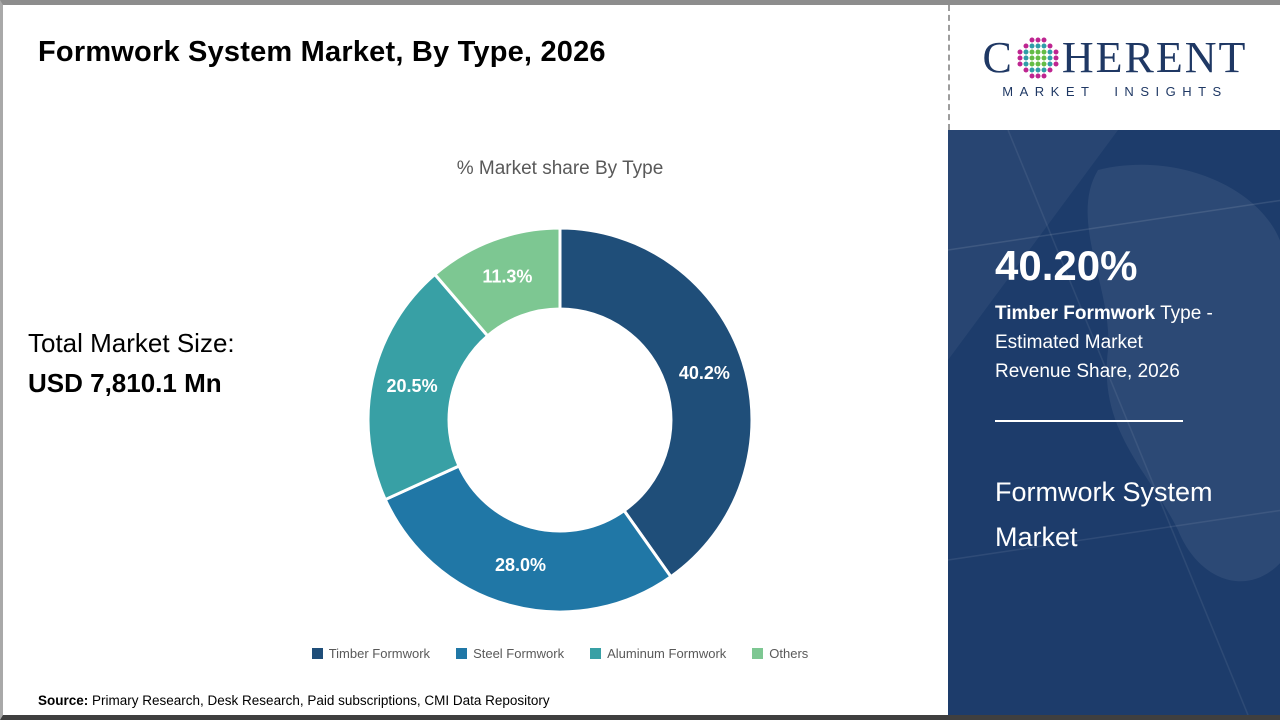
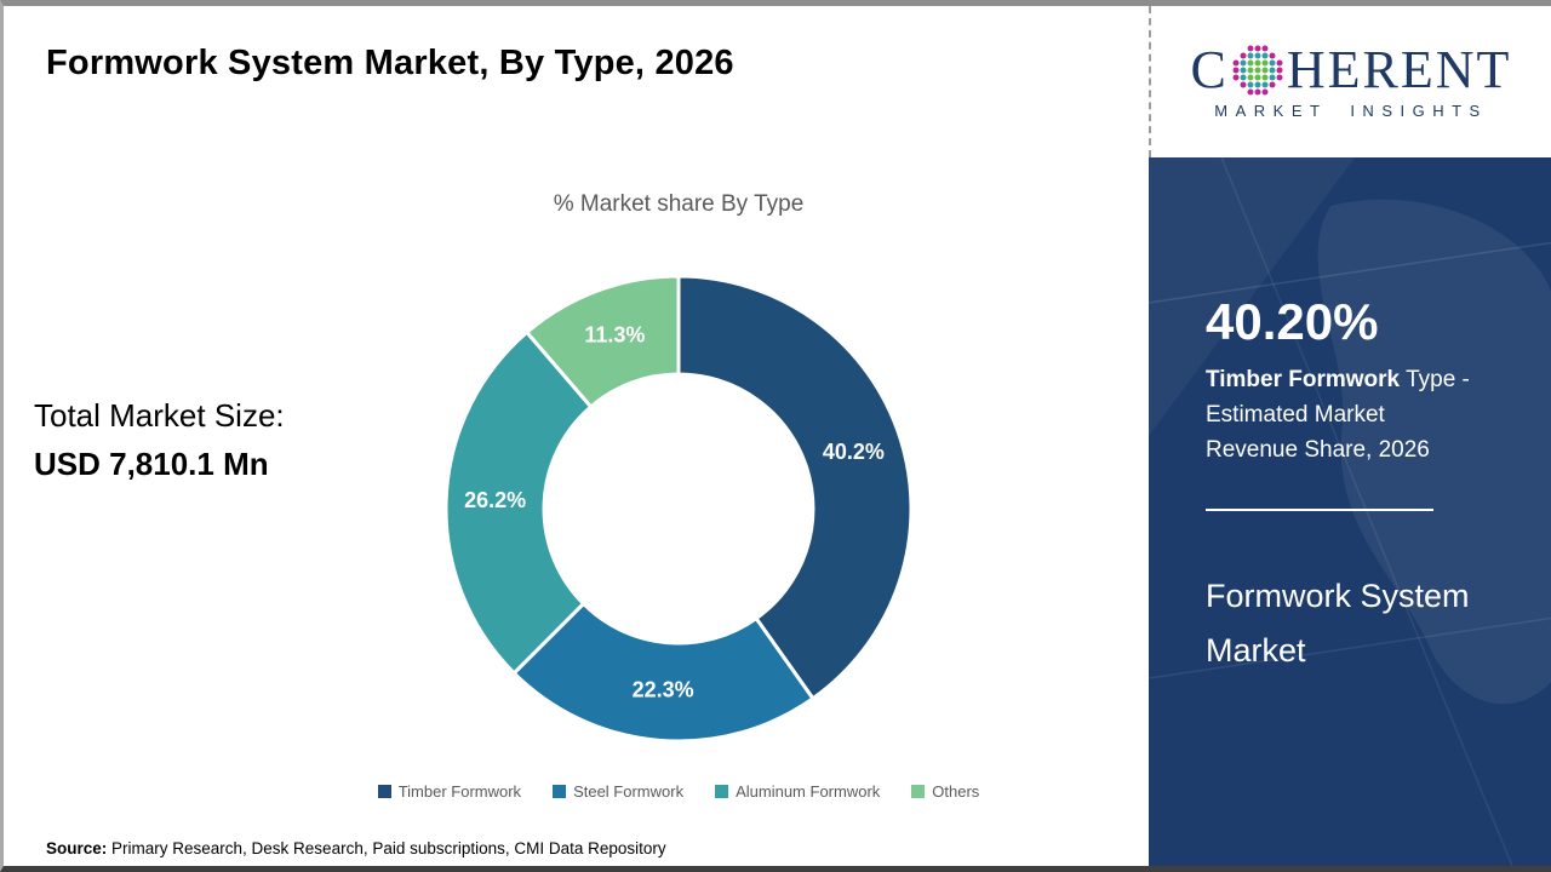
Steel Formwork: 28.0% -> 22.3%
Aluminum Formwork: 20.5% -> 26.2%
